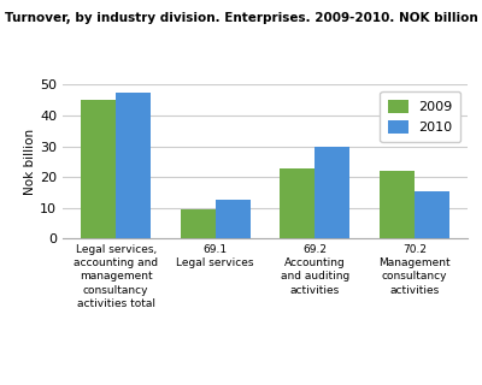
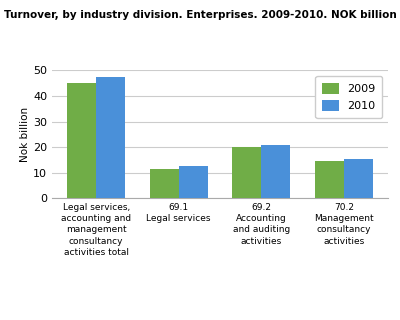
2009/69.1 Legal services: 9.5 -> 11.5
2009/69.2 Accounting and auditing activities: 23.0 -> 20.0
2010/69.2 Accounting and auditing activities: 30.0 -> 21.0
2009/70.2 Management consultancy activities: 22.0 -> 14.7
